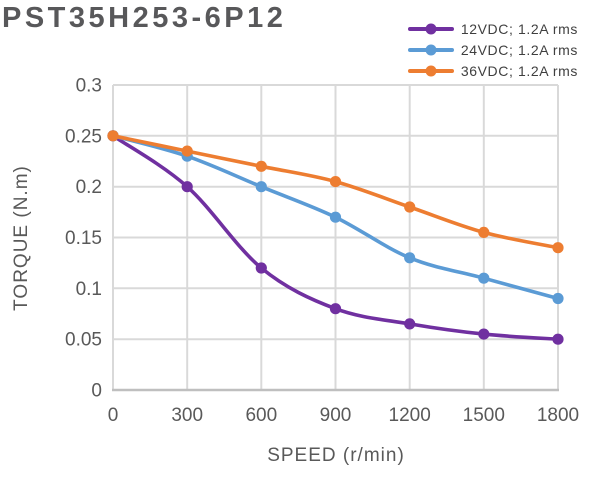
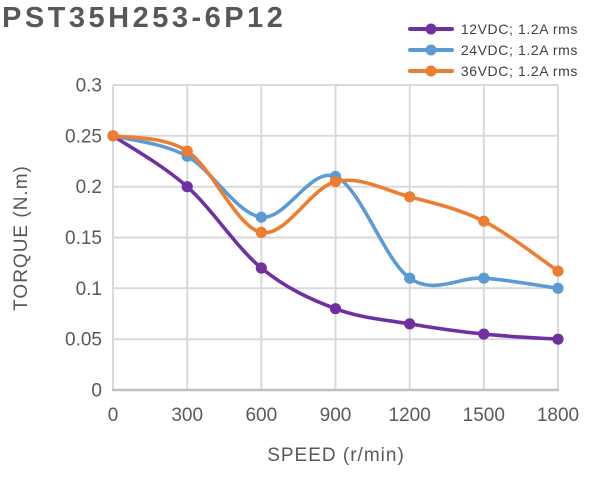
24VDC; 1.2A rms/600: 0.20 -> 0.17
36VDC; 1.2A rms/600: 0.220 -> 0.155
24VDC; 1.2A rms/900: 0.17 -> 0.21
24VDC; 1.2A rms/1200: 0.13 -> 0.11
36VDC; 1.2A rms/1200: 0.180 -> 0.190
36VDC; 1.2A rms/1500: 0.155 -> 0.166
24VDC; 1.2A rms/1800: 0.09 -> 0.10
36VDC; 1.2A rms/1800: 0.140 -> 0.117
